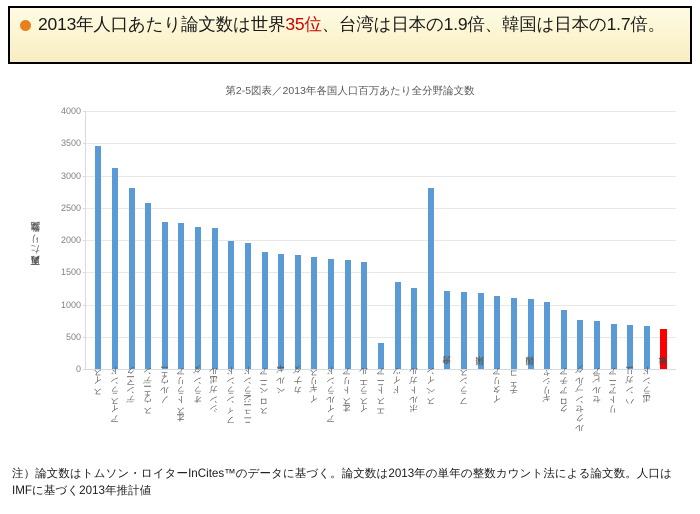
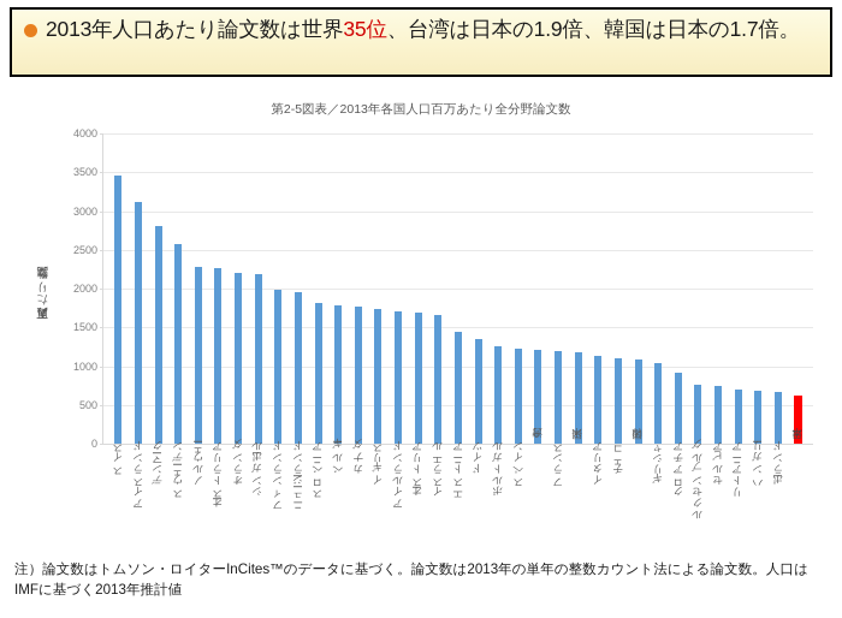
エストニア: 400 -> 1400
スペイン: 2800 -> 1200
